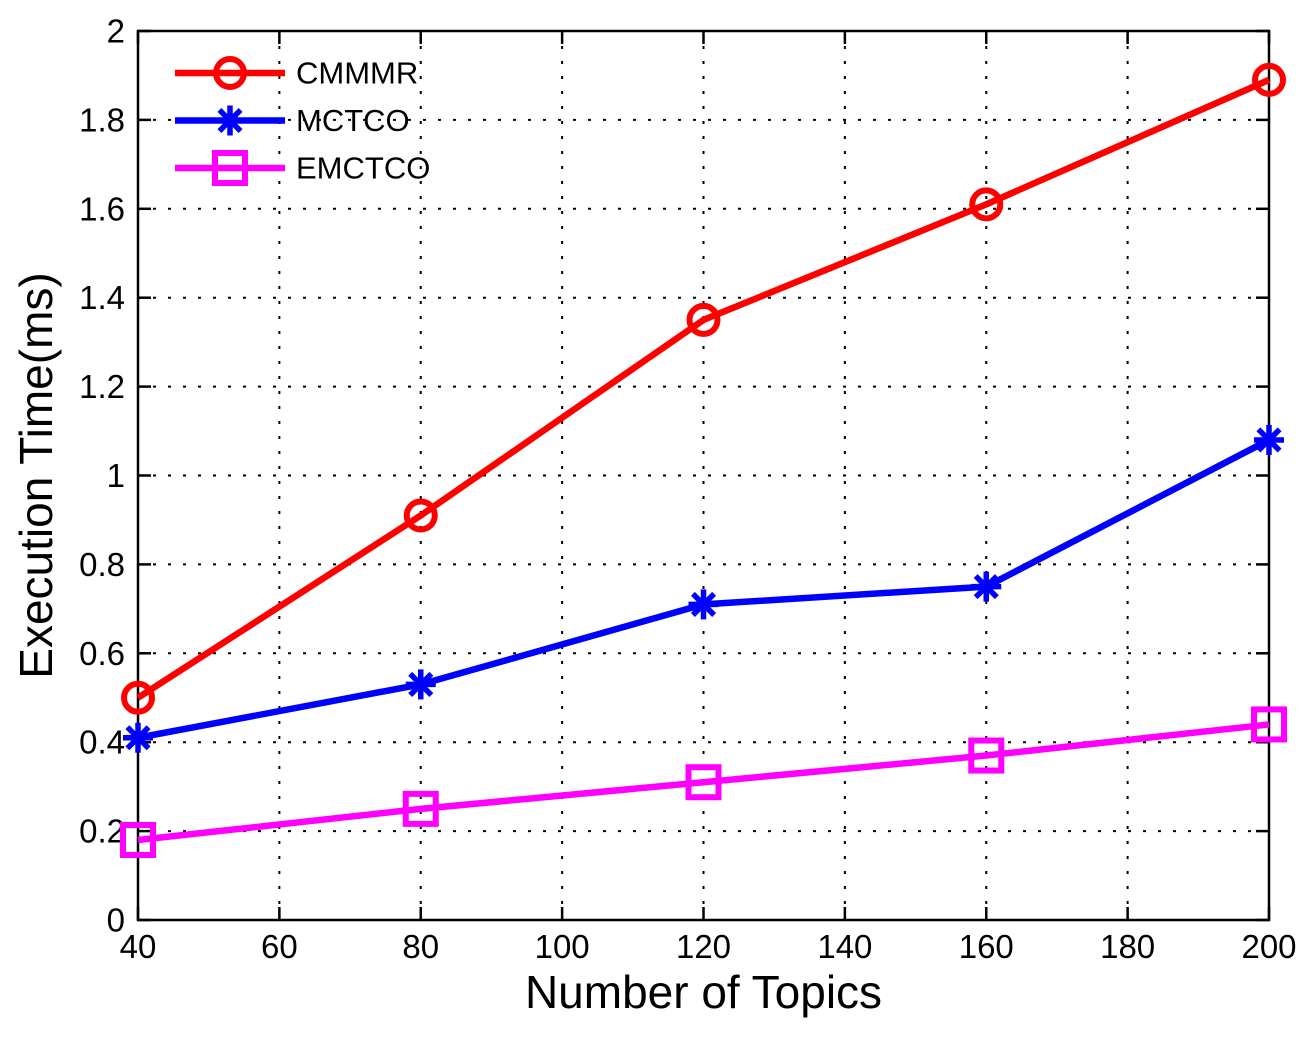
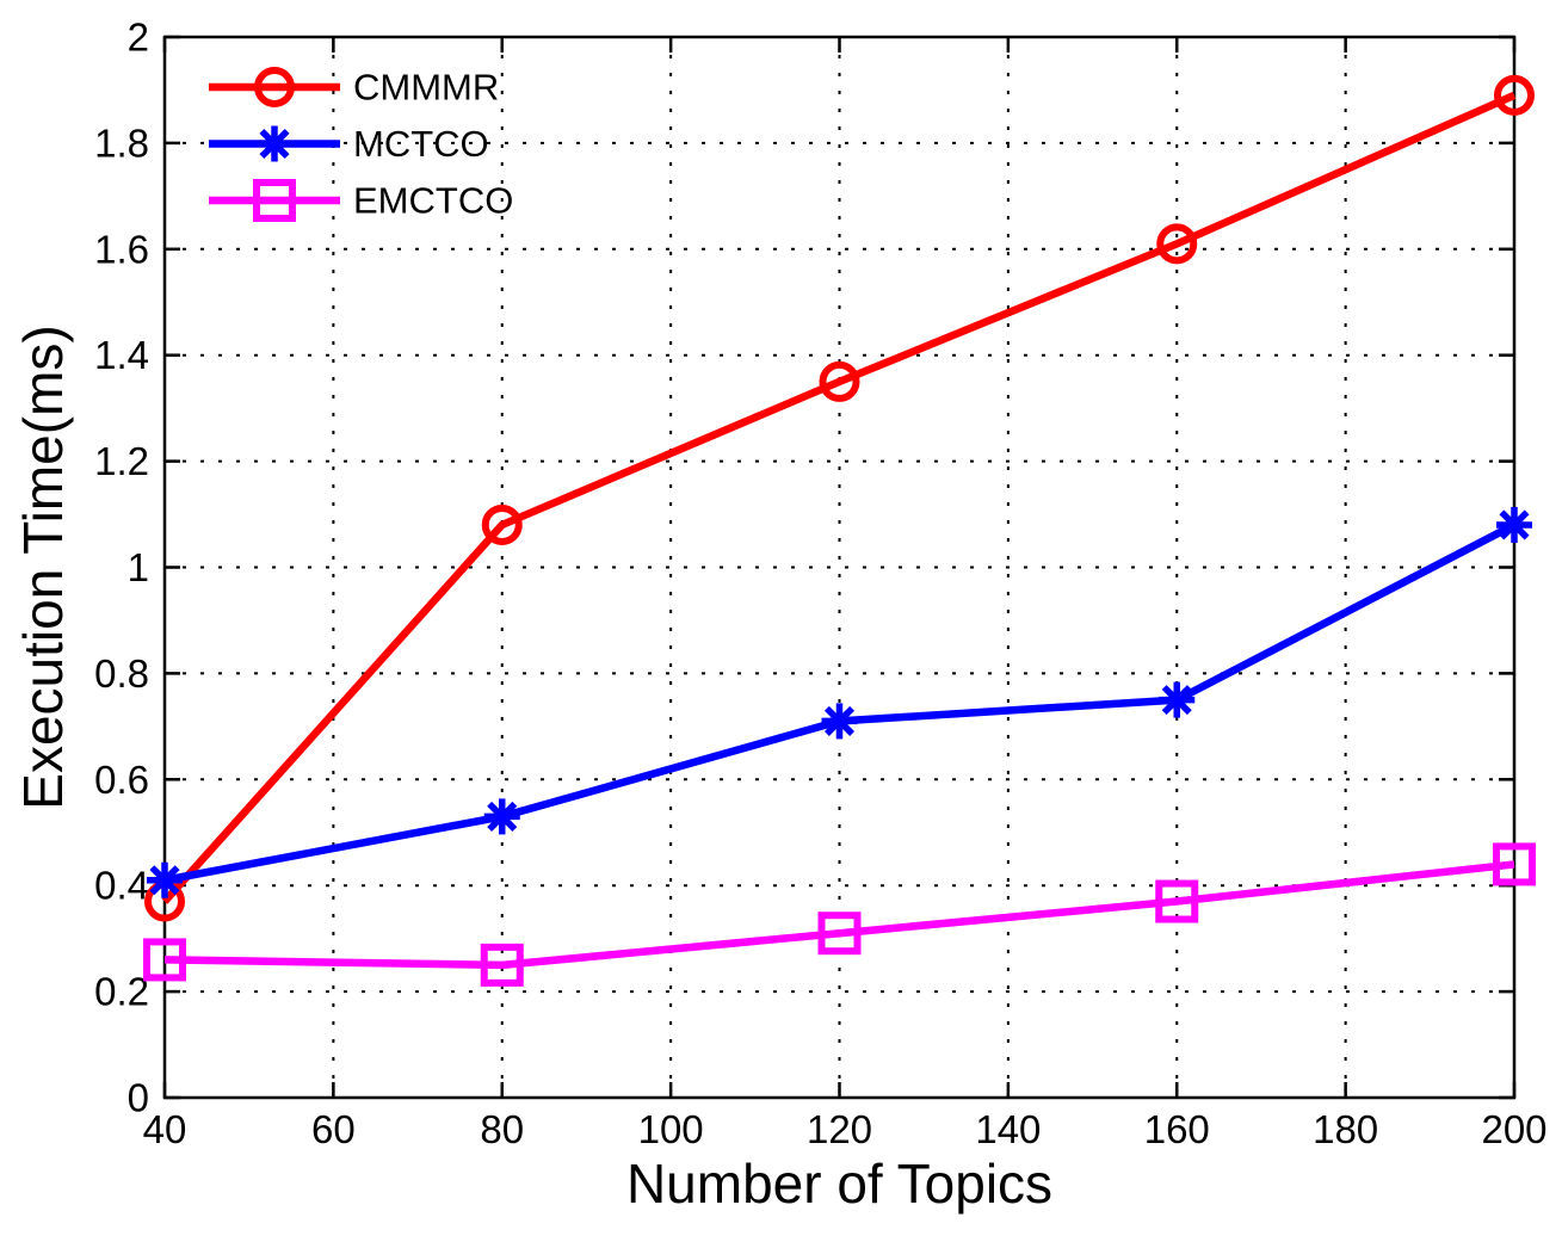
CMMMR/40: 0.50 -> 0.37
EMCTCO/40: 0.18 -> 0.26
CMMMR/80: 0.91 -> 1.08
